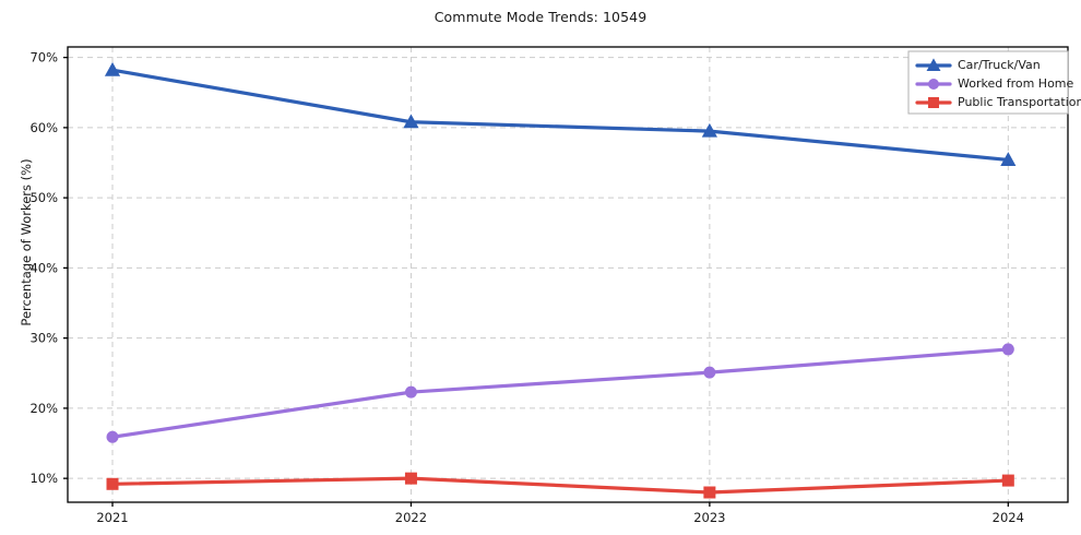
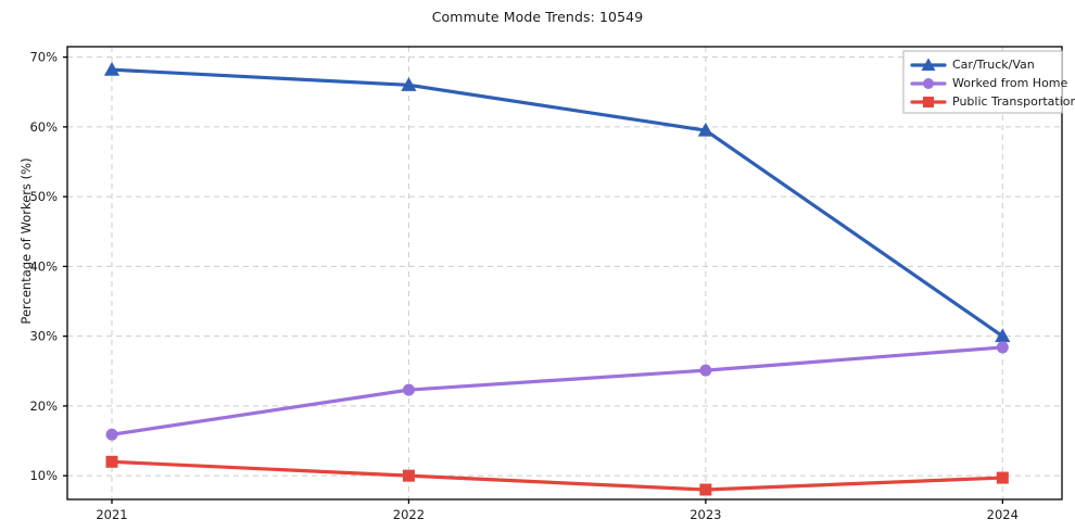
Public Transportation/2021: 9% -> 12%
Car/Truck/Van/2022: 61% -> 66%
Car/Truck/Van/2024: 55% -> 30%
